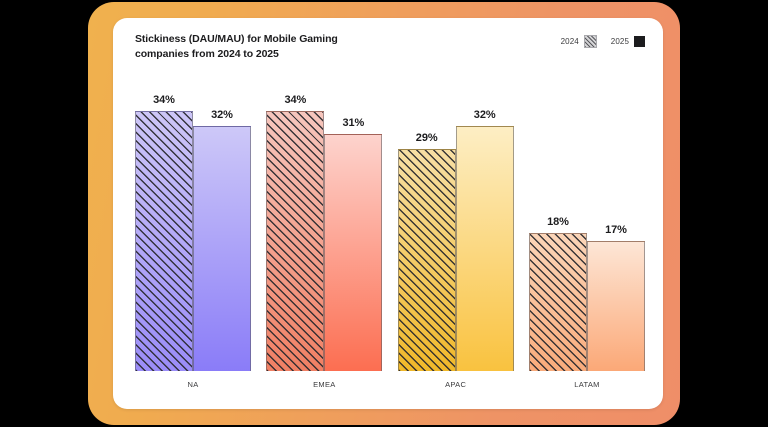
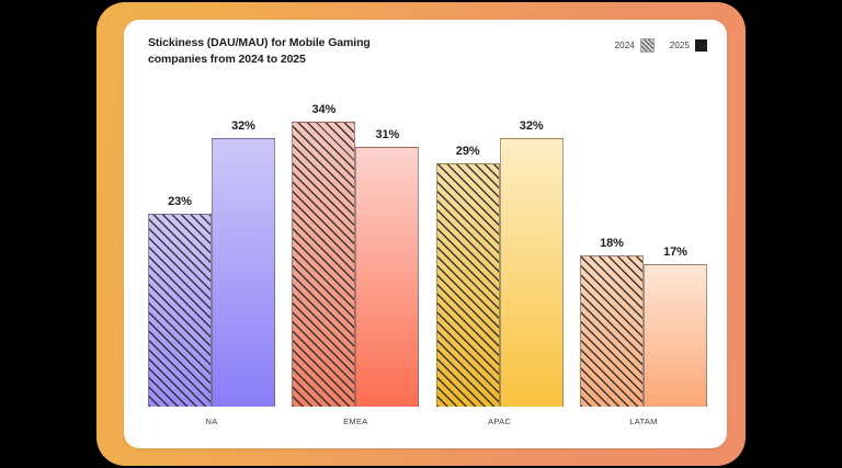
2024/NA: 34% -> 23%
